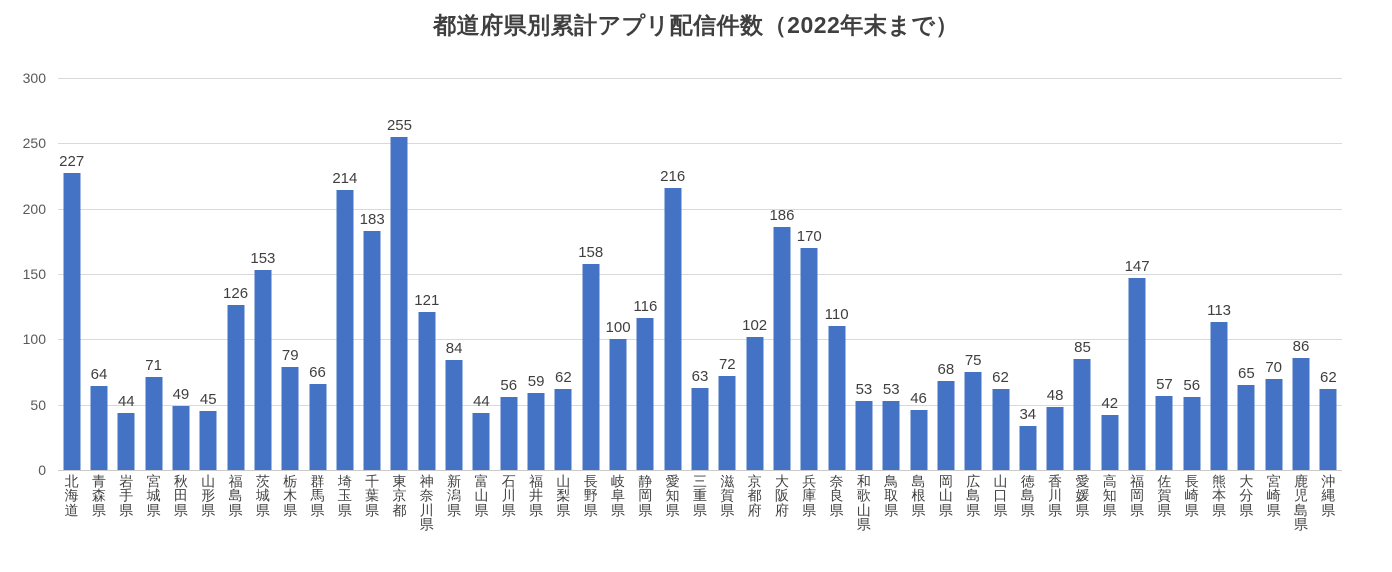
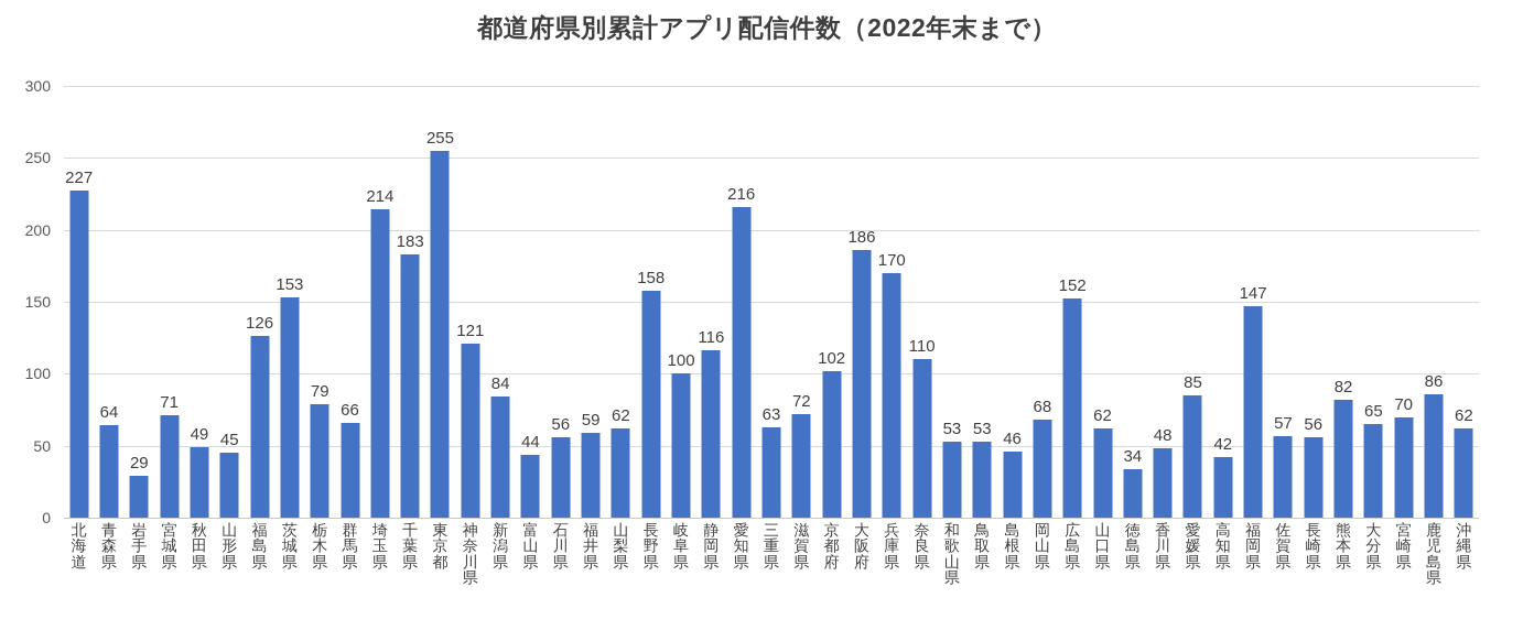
岩手県: 44 -> 29
広島県: 75 -> 152
熊本県: 113 -> 82
